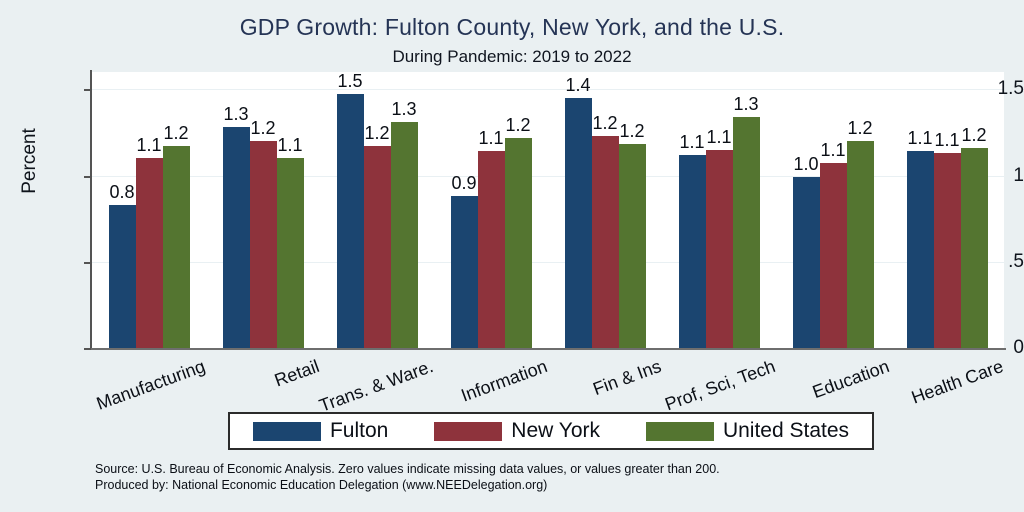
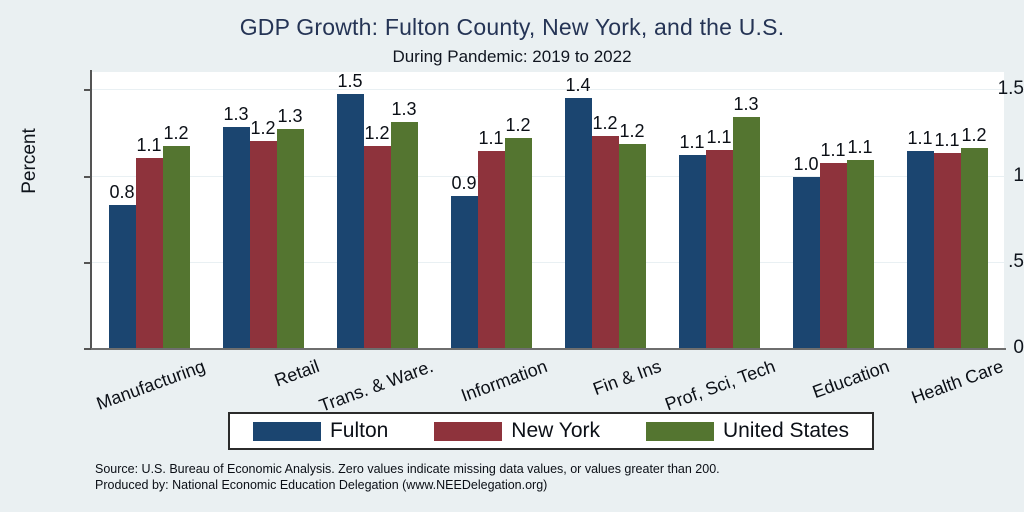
United States/Retail: 1.1 -> 1.3
United States/Education: 1.2 -> 1.1
